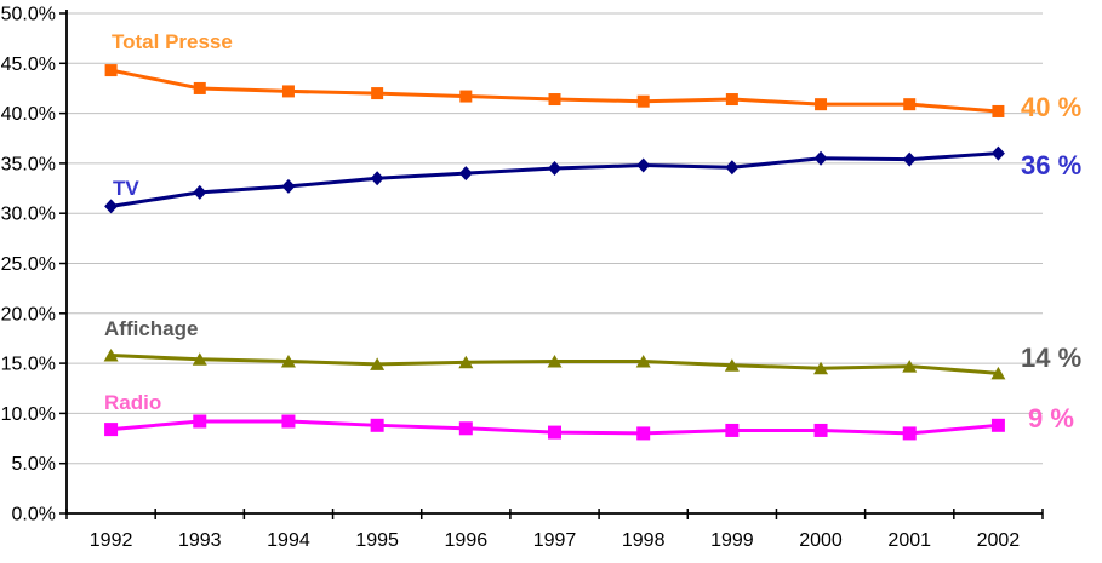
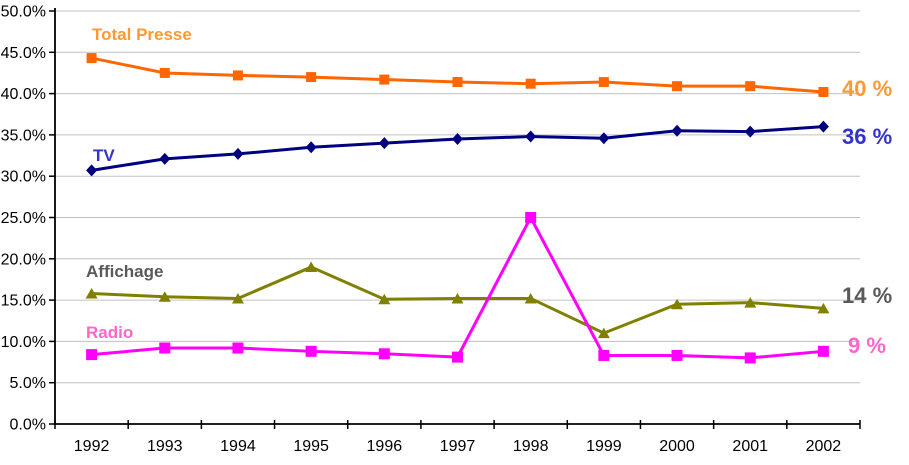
Affichage/1995: 15% -> 19%
Radio/1998: 8% -> 25%
Affichage/1999: 15% -> 11%
